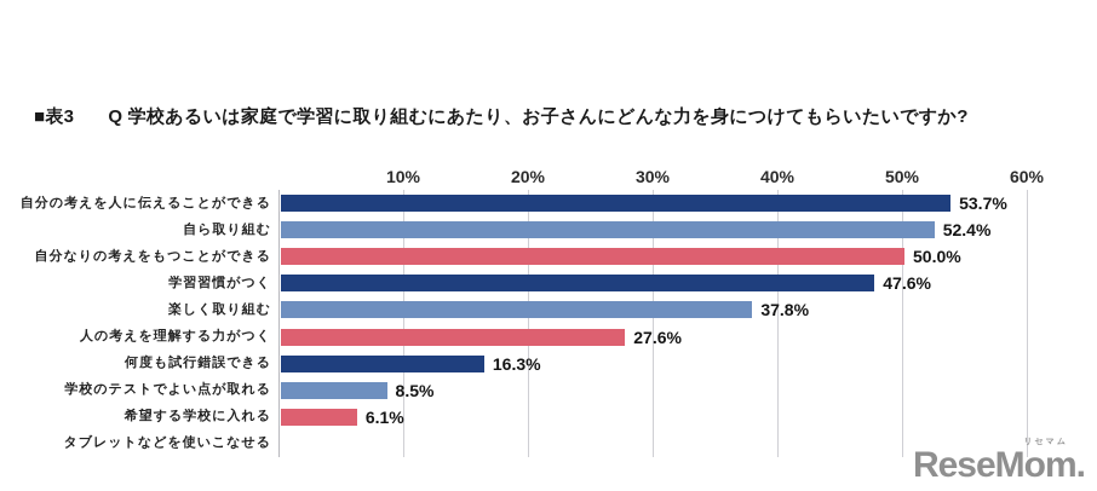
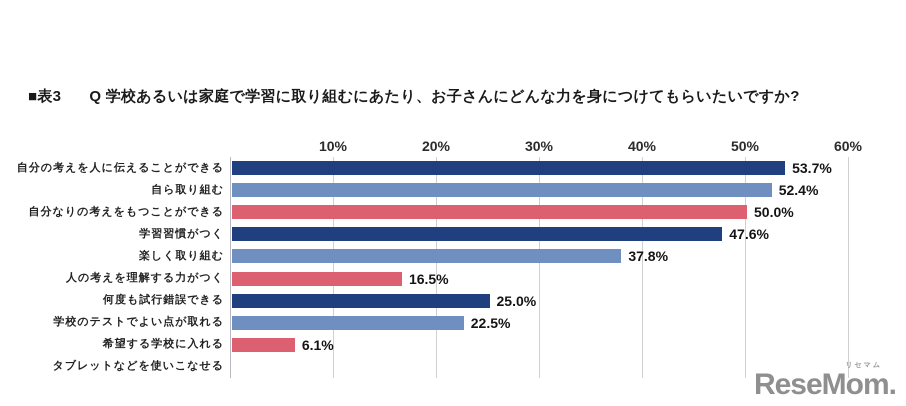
人の考えを理解する力がつく: 27.6% -> 16.5%
何度も試行錯誤できる: 16.3% -> 25.0%
学校のテストでよい点が取れる: 8.5% -> 22.5%
